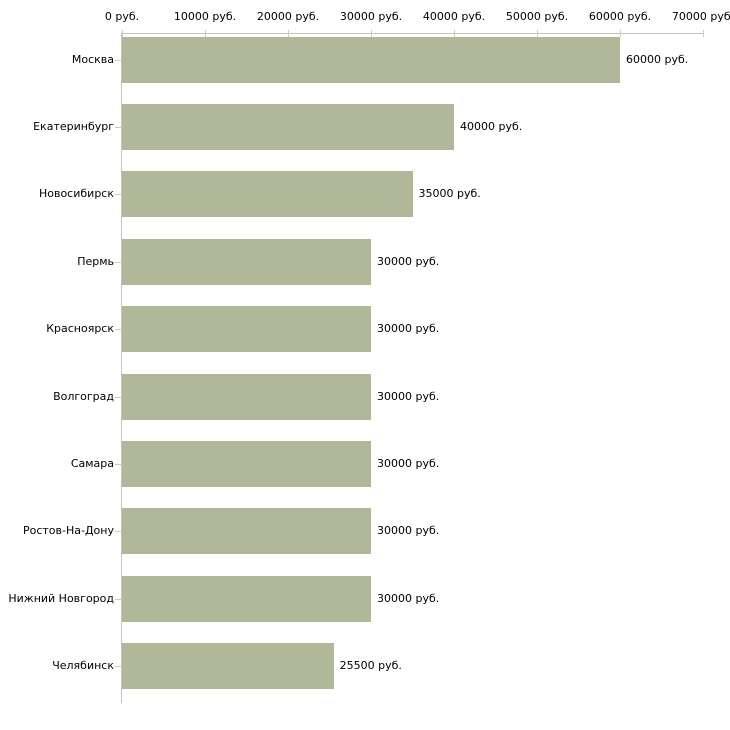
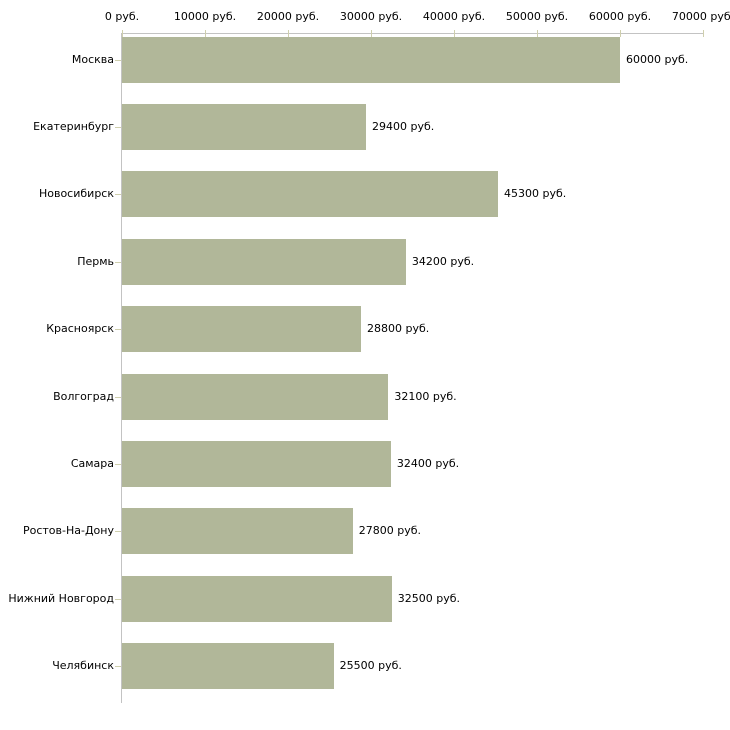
Екатеринбург: 40000 -> 29400
Новосибирск: 35000 -> 45300
Пермь: 30000 -> 34200
Красноярск: 30000 -> 28800
Волгоград: 30000 -> 32100
Самара: 30000 -> 32400
Ростов-На-Дону: 30000 -> 27800
Нижний Новгород: 30000 -> 32500
